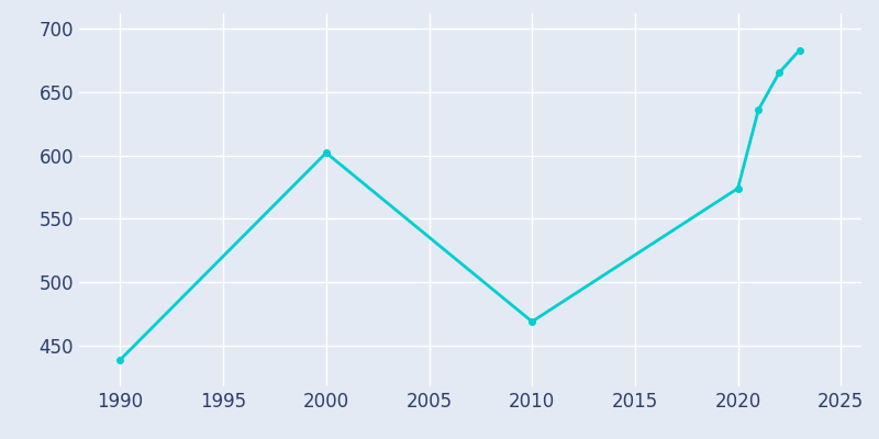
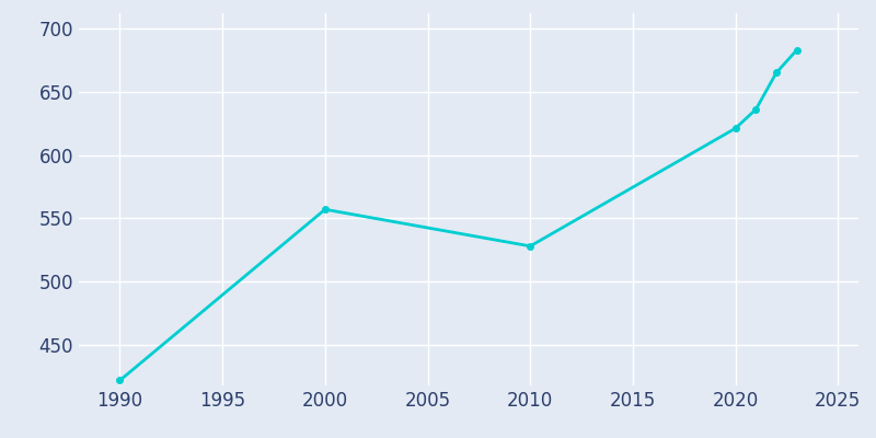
1990: 439 -> 422
2000: 602 -> 557
2010: 469 -> 528
2020: 574 -> 621
